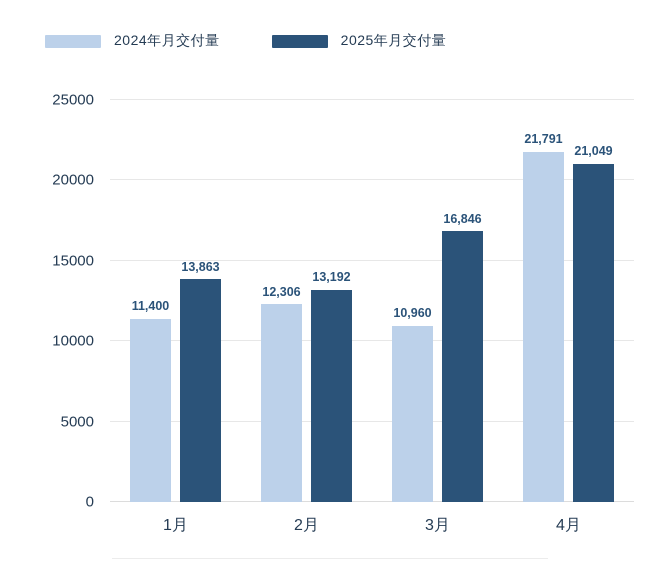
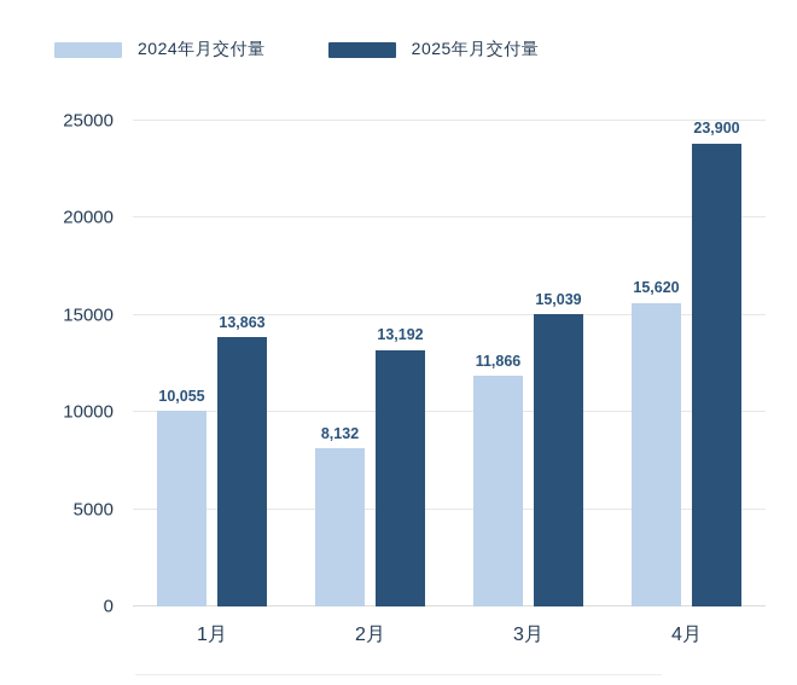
2024年月交付量/1月: 11,400 -> 10,055
2024年月交付量/2月: 12,306 -> 8,132
2024年月交付量/3月: 10,960 -> 11,866
2025年月交付量/3月: 16,846 -> 15,039
2024年月交付量/4月: 21,791 -> 15,620
2025年月交付量/4月: 21,049 -> 23,900
